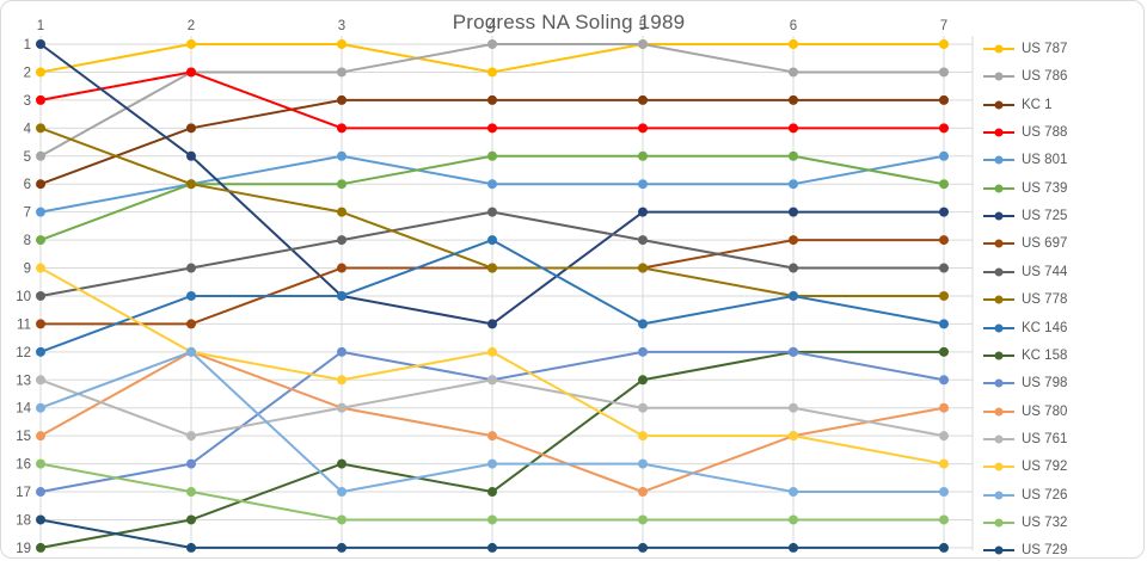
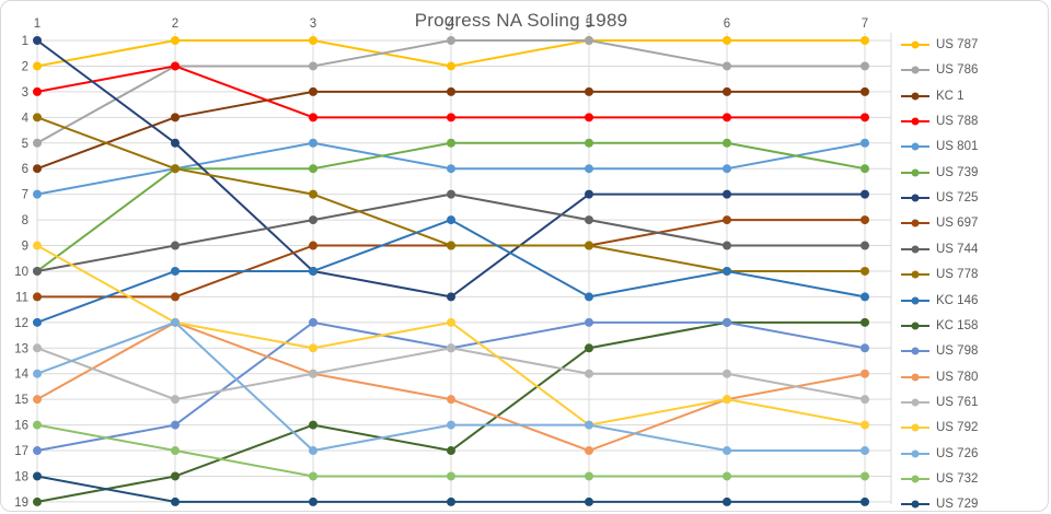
US 739/1: 8 -> 10
US 792/5: 15 -> 16
